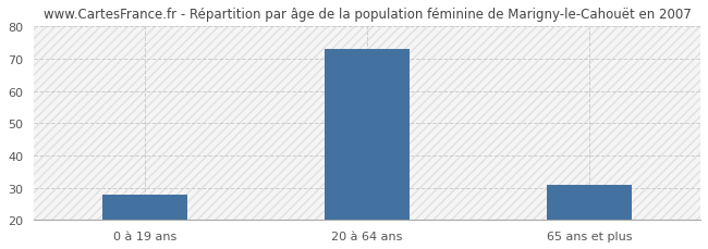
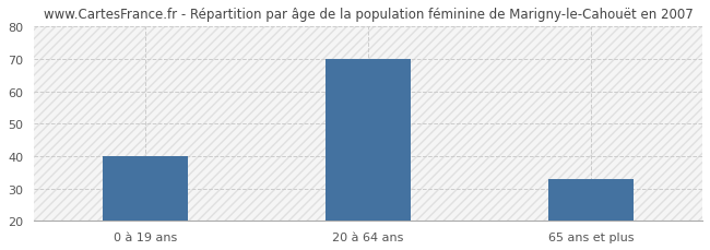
0 à 19 ans: 28 -> 40
20 à 64 ans: 73 -> 70
65 ans et plus: 31 -> 33
